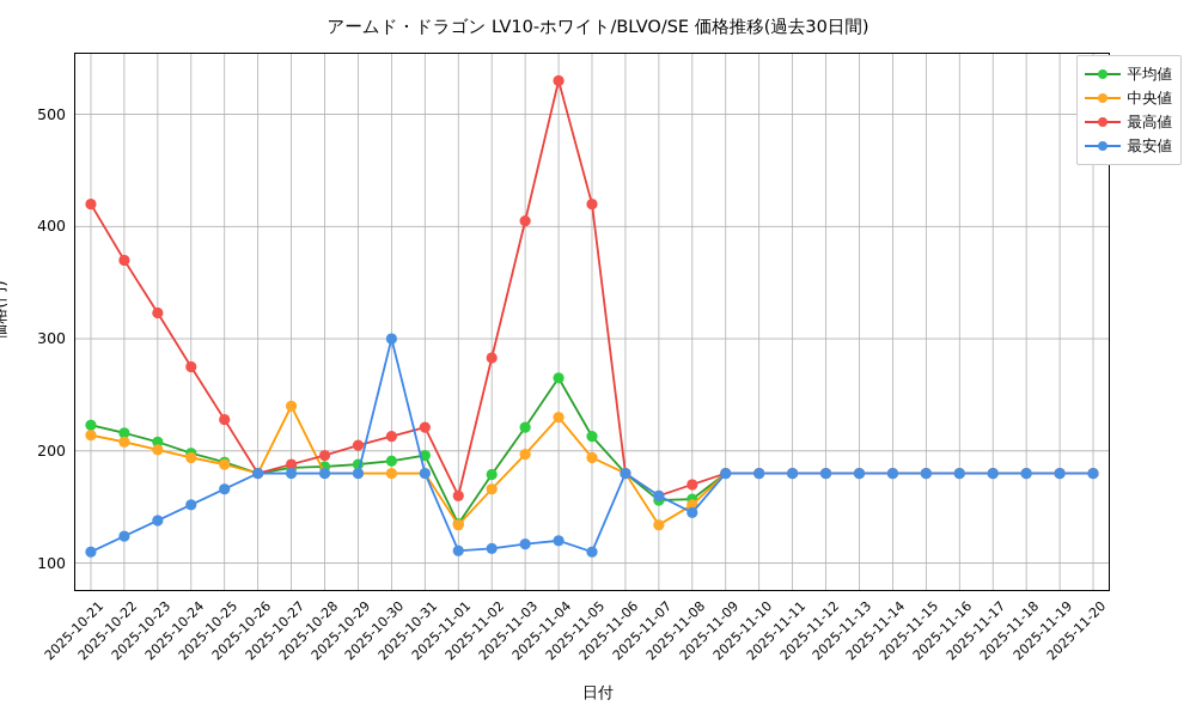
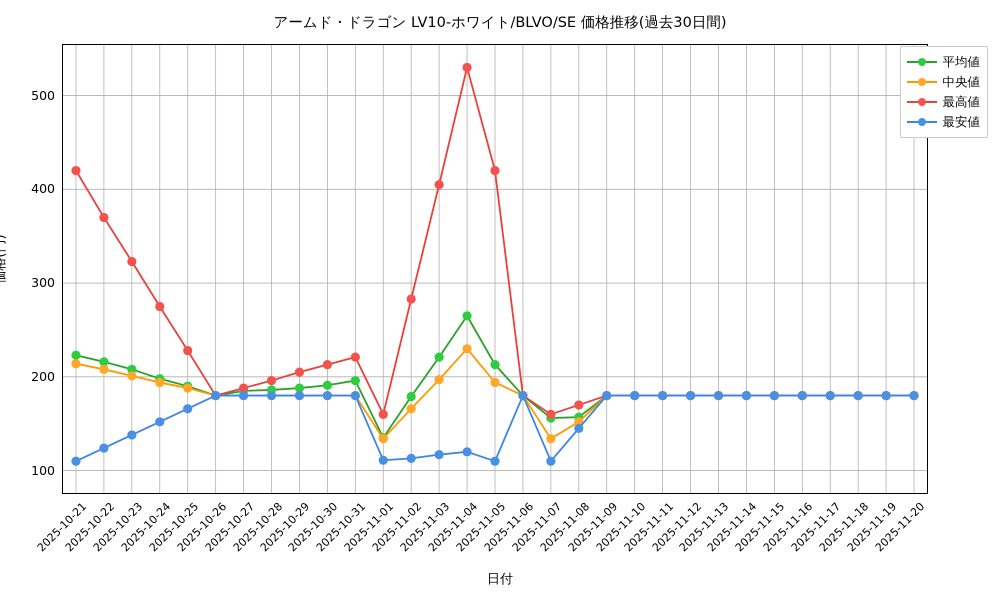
中央値/2025-10-27: 240 -> 180
最安値/2025-10-30: 300 -> 180
最安値/2025-11-07: 160 -> 110
